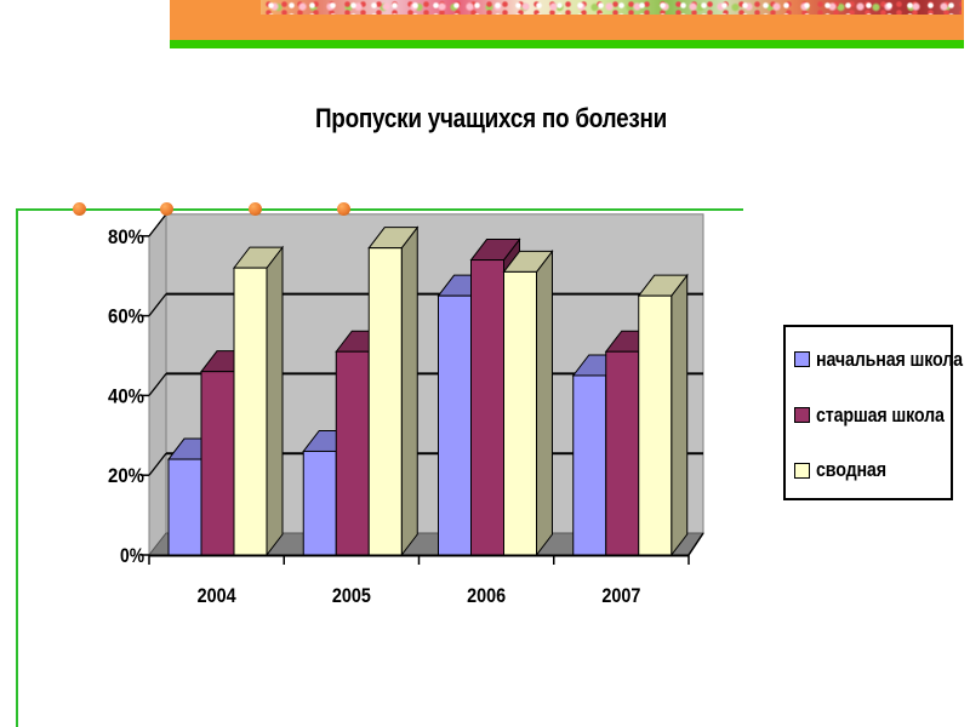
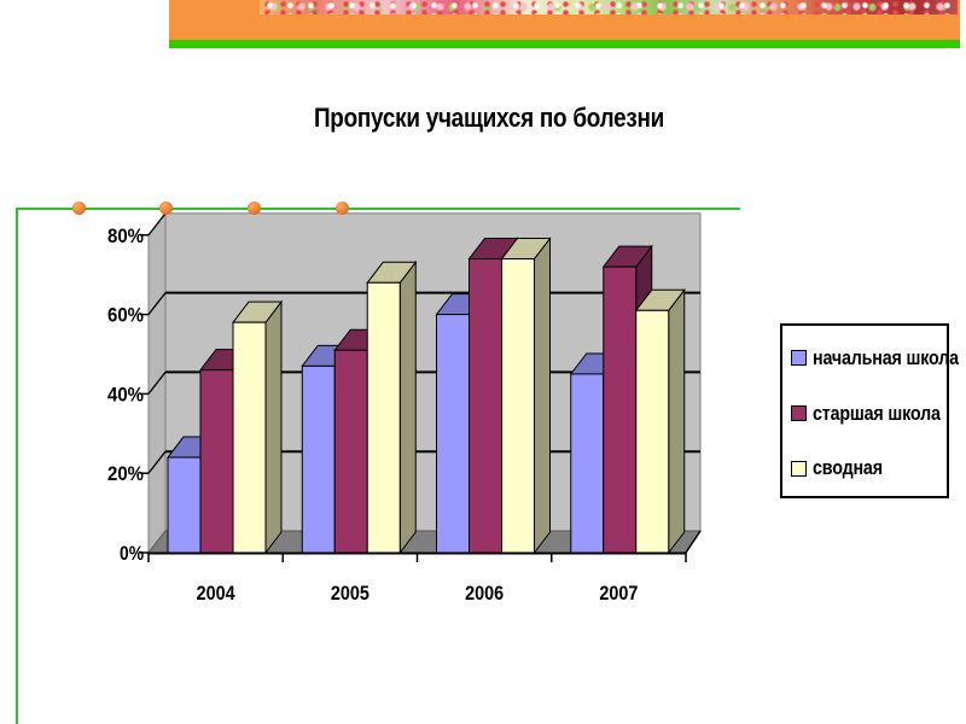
сводная/2004: 72% -> 58%
начальная школа/2005: 26% -> 47%
сводная/2005: 77% -> 68%
начальная школа/2006: 65% -> 60%
сводная/2006: 71% -> 74%
старшая школа/2007: 51% -> 72%
сводная/2007: 65% -> 61%
